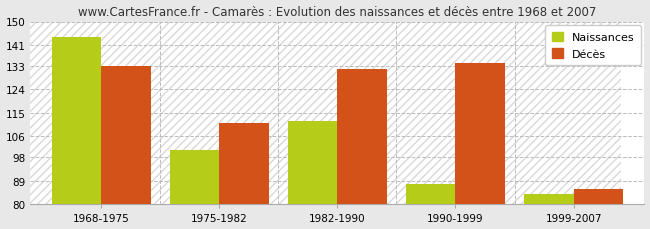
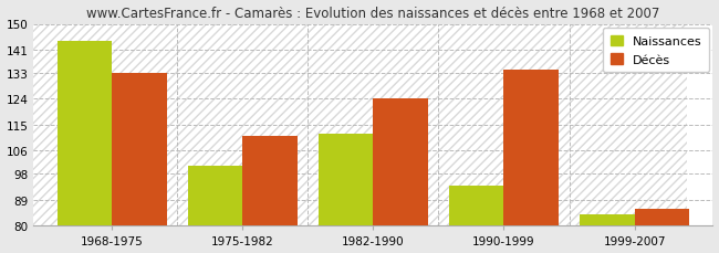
Décès/1982-1990: 132 -> 124
Naissances/1990-1999: 88 -> 94
